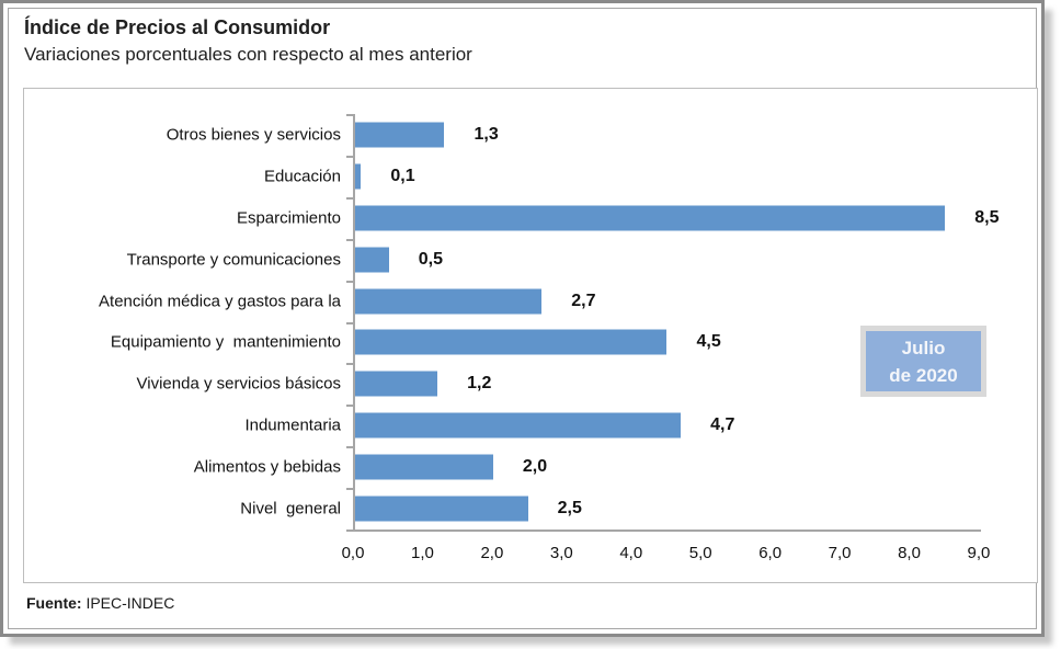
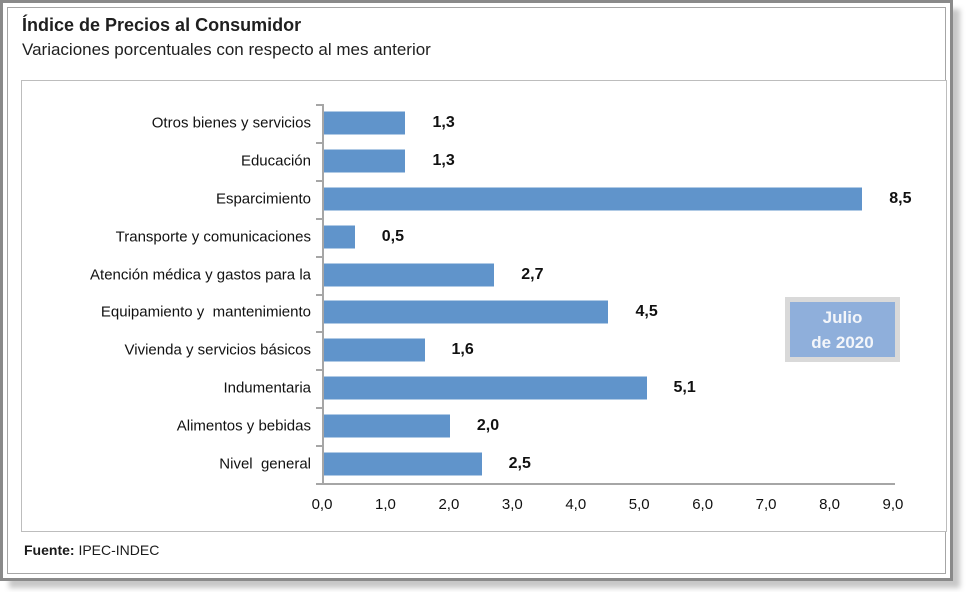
Educación: 0,1 -> 1,3
Vivienda y servicios básicos: 1,2 -> 1,6
Indumentaria: 4,7 -> 5,1
